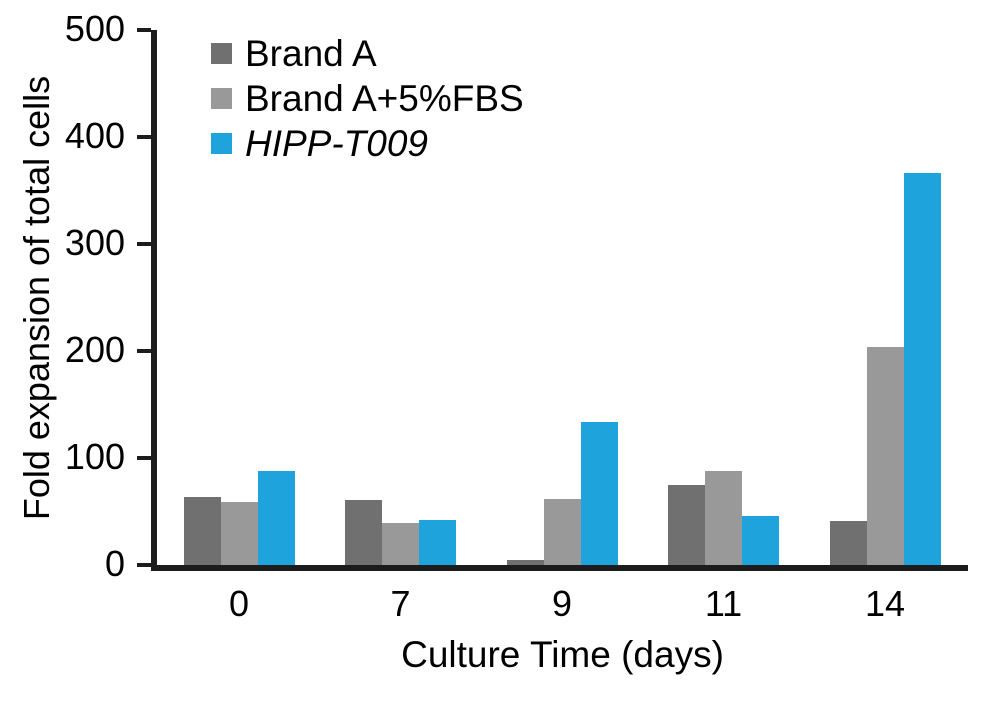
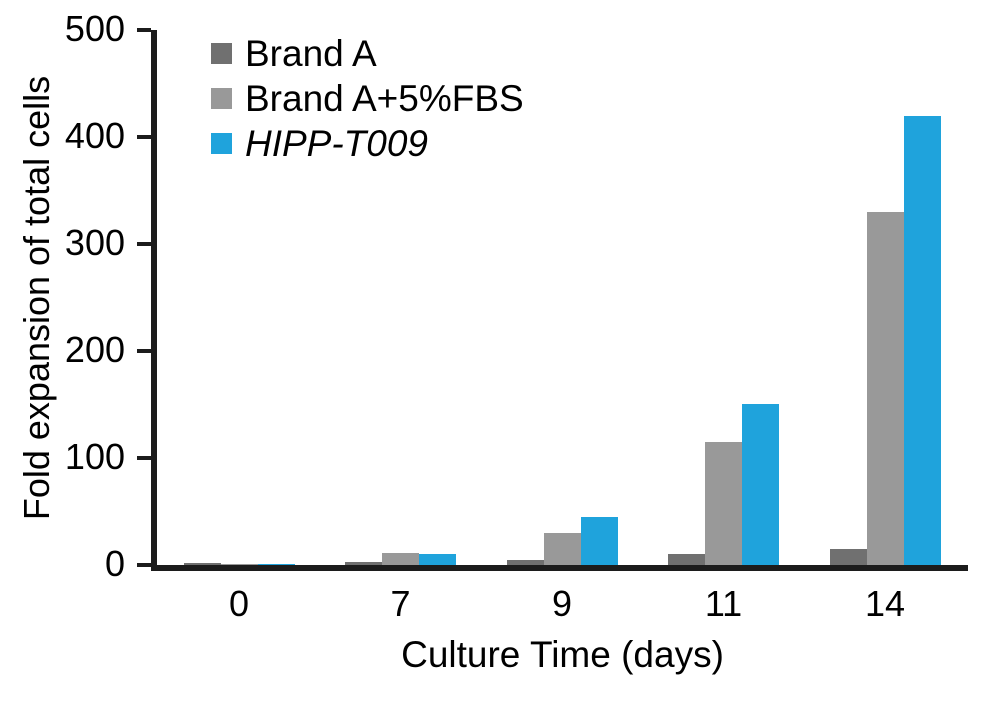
Brand A/0: 64 -> 2
Brand A+5%FBS/0: 59 -> 1
HIPP-T009/0: 88 -> 1
Brand A/7: 61 -> 3
Brand A+5%FBS/7: 39 -> 11
HIPP-T009/7: 42 -> 10
Brand A+5%FBS/9: 62 -> 30
HIPP-T009/9: 134 -> 45
Brand A/11: 75 -> 10
Brand A+5%FBS/11: 88 -> 115
HIPP-T009/11: 46 -> 150
Brand A/14: 41 -> 15
Brand A+5%FBS/14: 204 -> 330
HIPP-T009/14: 366 -> 420
